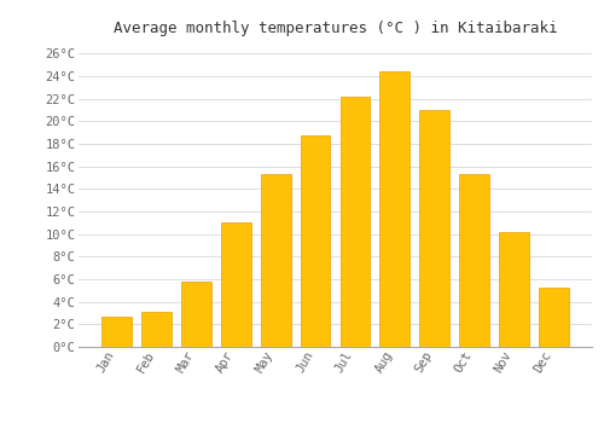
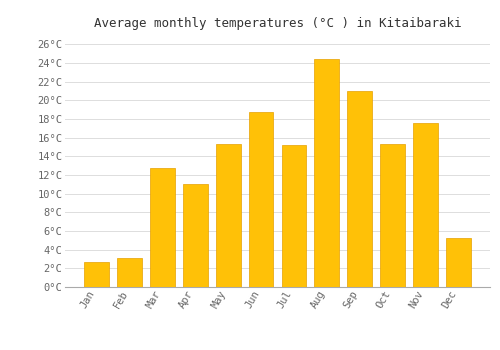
Mar: 5.8°C -> 12.8°C
Jul: 22.2°C -> 15.2°C
Nov: 10.2°C -> 17.6°C
